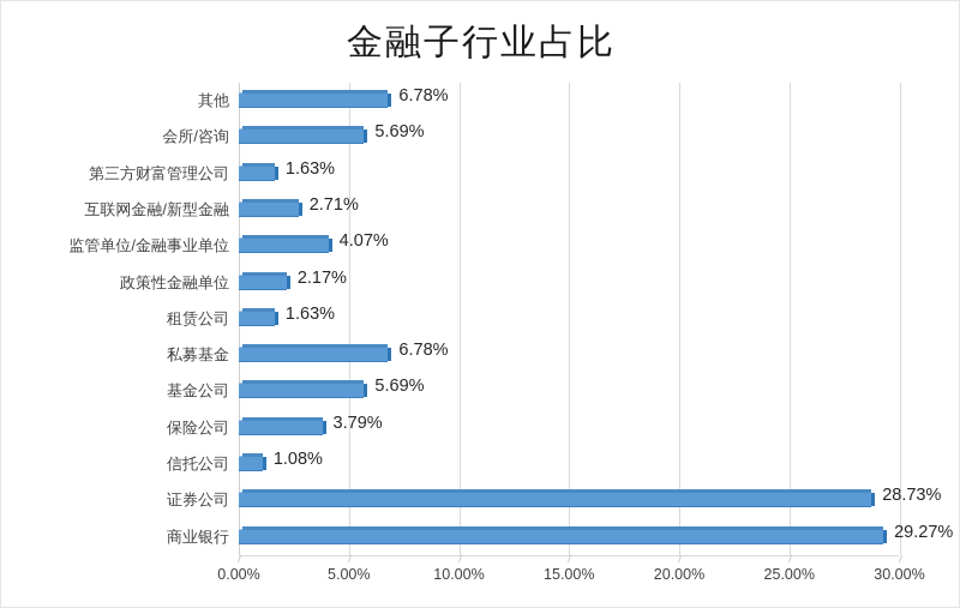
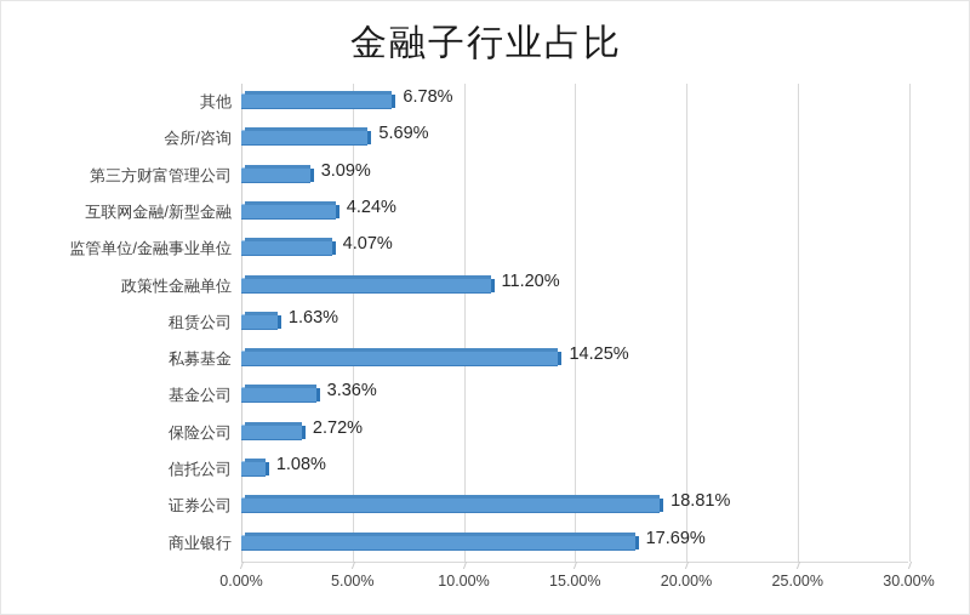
第三方财富管理公司: 1.63% -> 3.09%
互联网金融/新型金融: 2.71% -> 4.24%
政策性金融单位: 2.17% -> 11.20%
私募基金: 6.78% -> 14.25%
基金公司: 5.69% -> 3.36%
保险公司: 3.79% -> 2.72%
证券公司: 28.73% -> 18.81%
商业银行: 29.27% -> 17.69%
